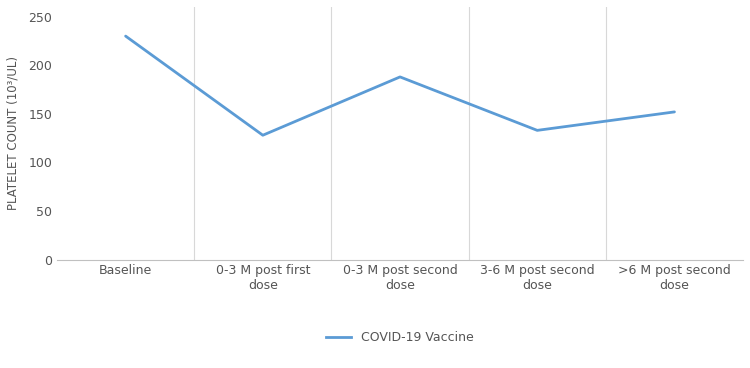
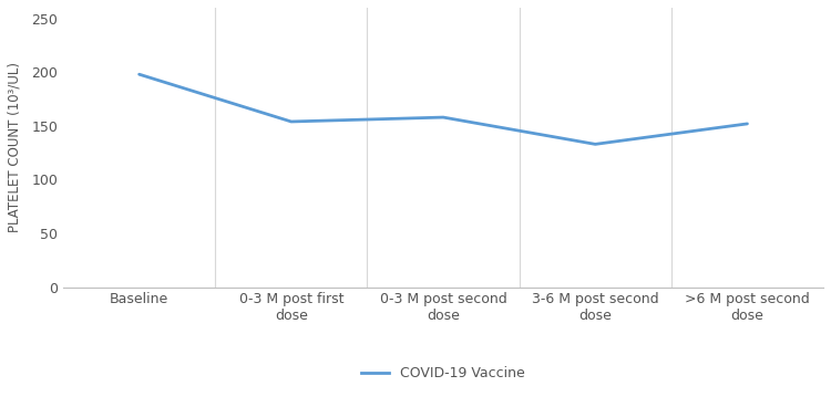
Baseline: 230 -> 198
0-3 M post first dose: 128 -> 154
0-3 M post second dose: 188 -> 158
